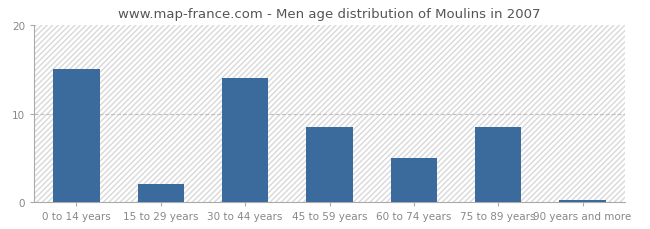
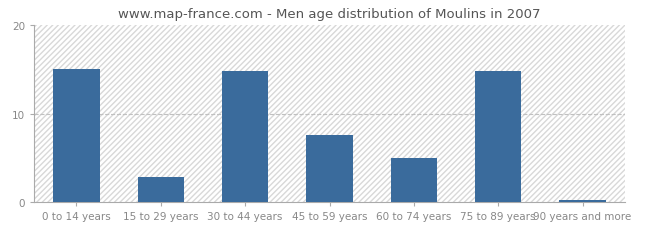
15 to 29 years: 2.0 -> 2.8
30 to 44 years: 14.0 -> 14.8
45 to 59 years: 8.5 -> 7.6
75 to 89 years: 8.5 -> 14.8
